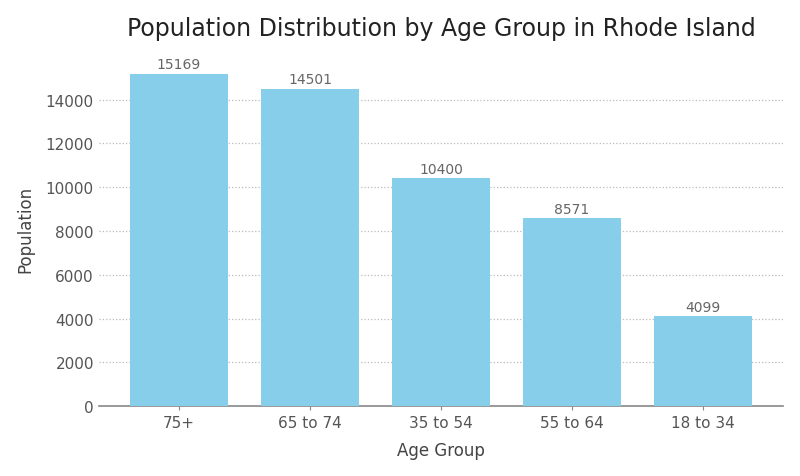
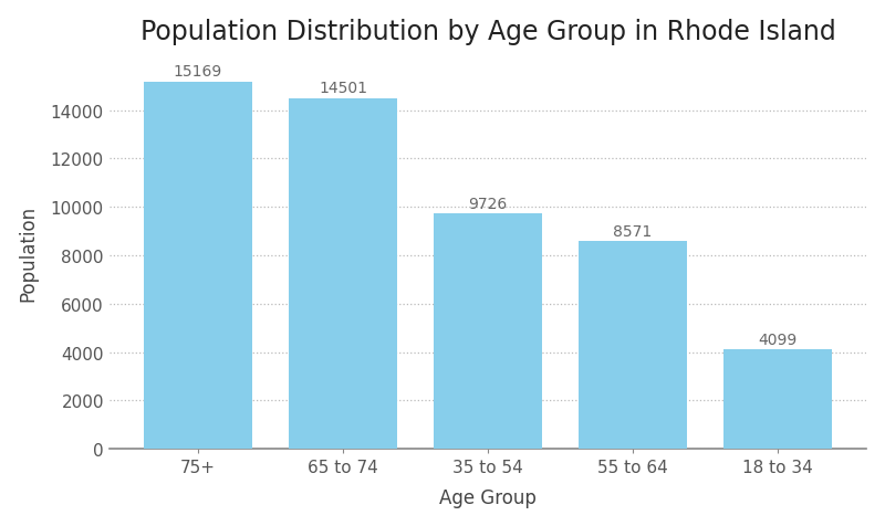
35 to 54: 10400 -> 9726
